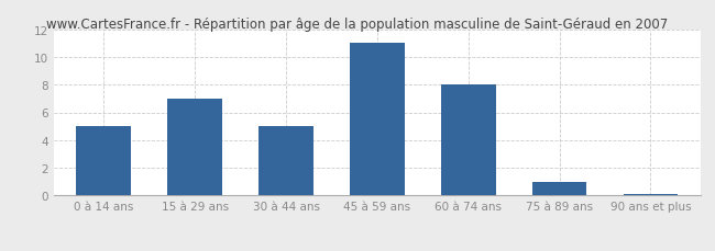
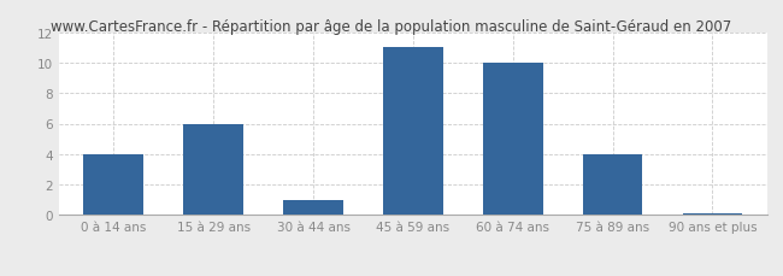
0 à 14 ans: 5.0 -> 4.0
15 à 29 ans: 7.0 -> 6.0
30 à 44 ans: 5.0 -> 1.0
60 à 74 ans: 8.0 -> 10.0
75 à 89 ans: 1.0 -> 4.0
